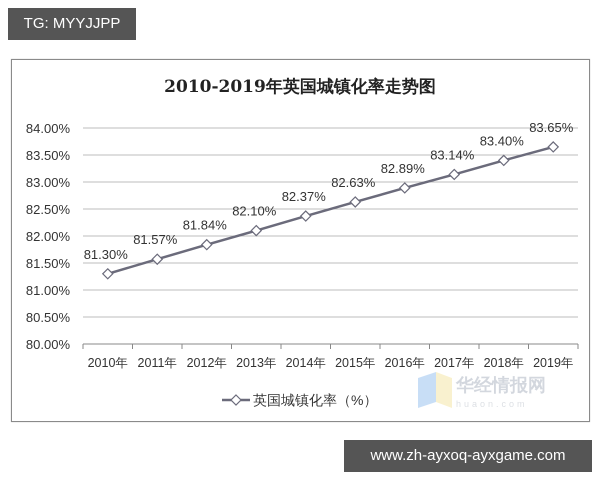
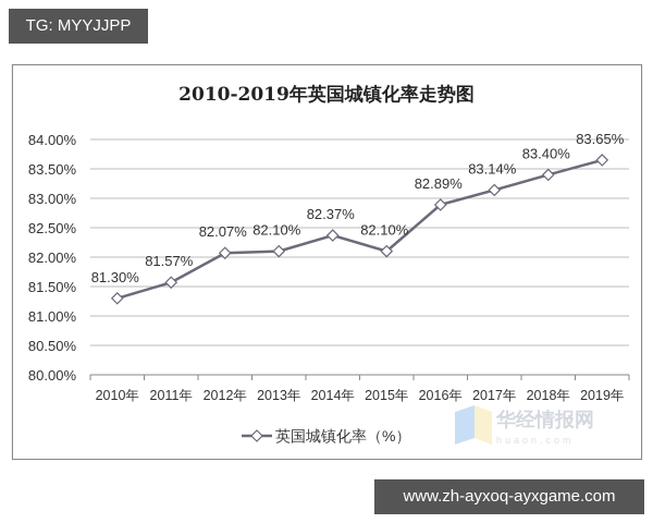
2012年: 81.84% -> 82.07%
2015年: 82.63% -> 82.10%
